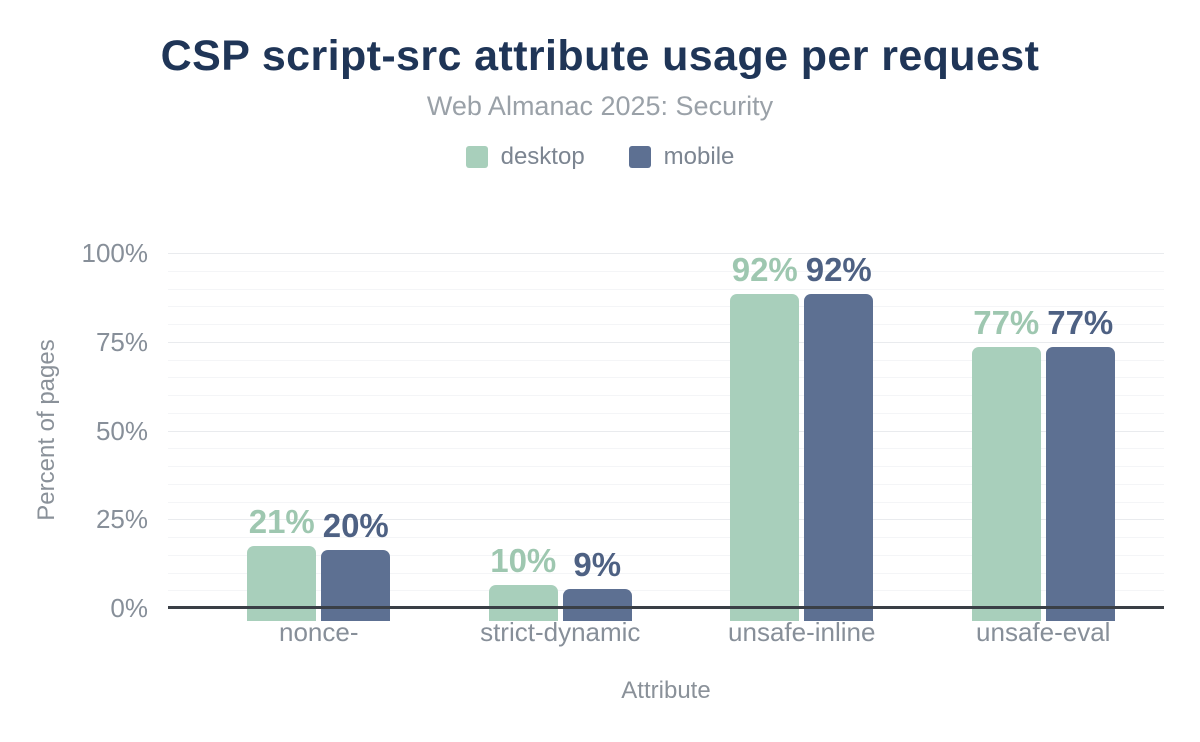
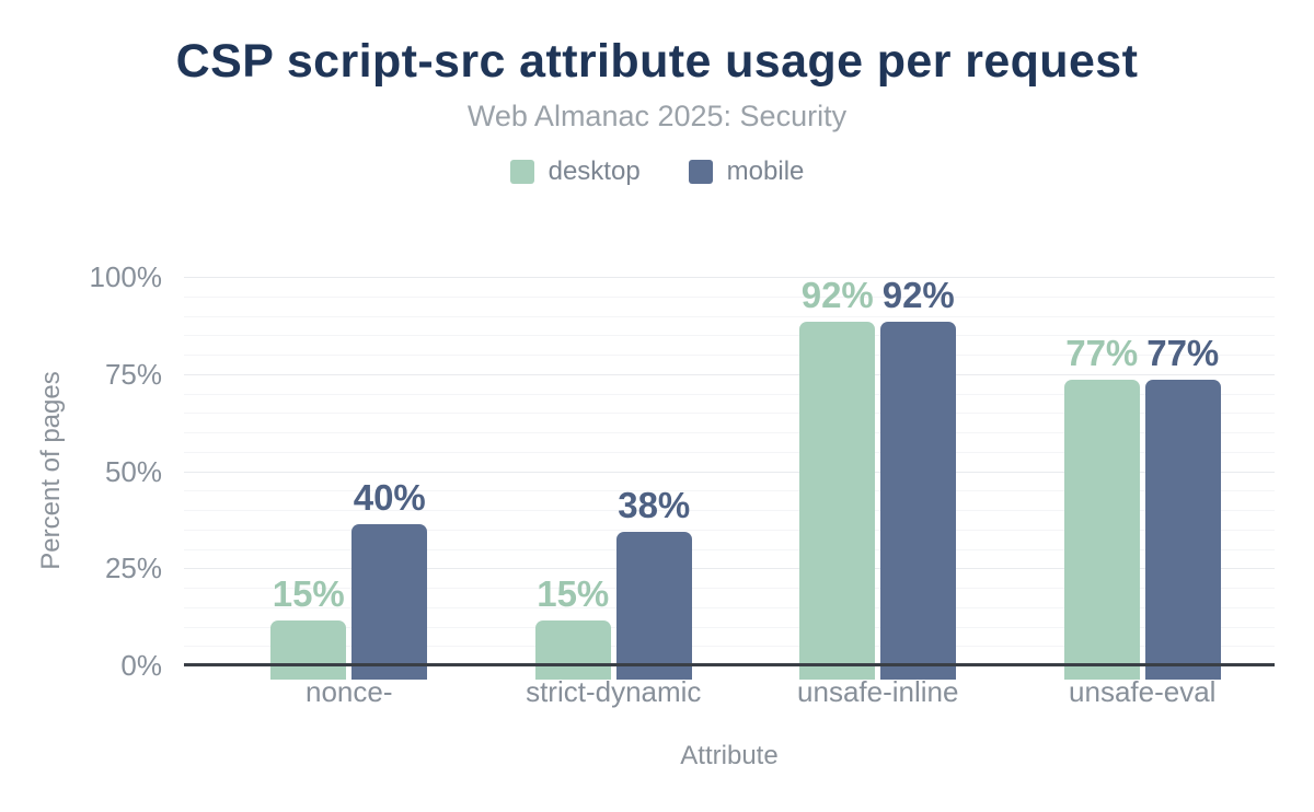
desktop/nonce-: 21% -> 15%
mobile/nonce-: 20% -> 40%
desktop/strict-dynamic: 10% -> 15%
mobile/strict-dynamic: 9% -> 38%
